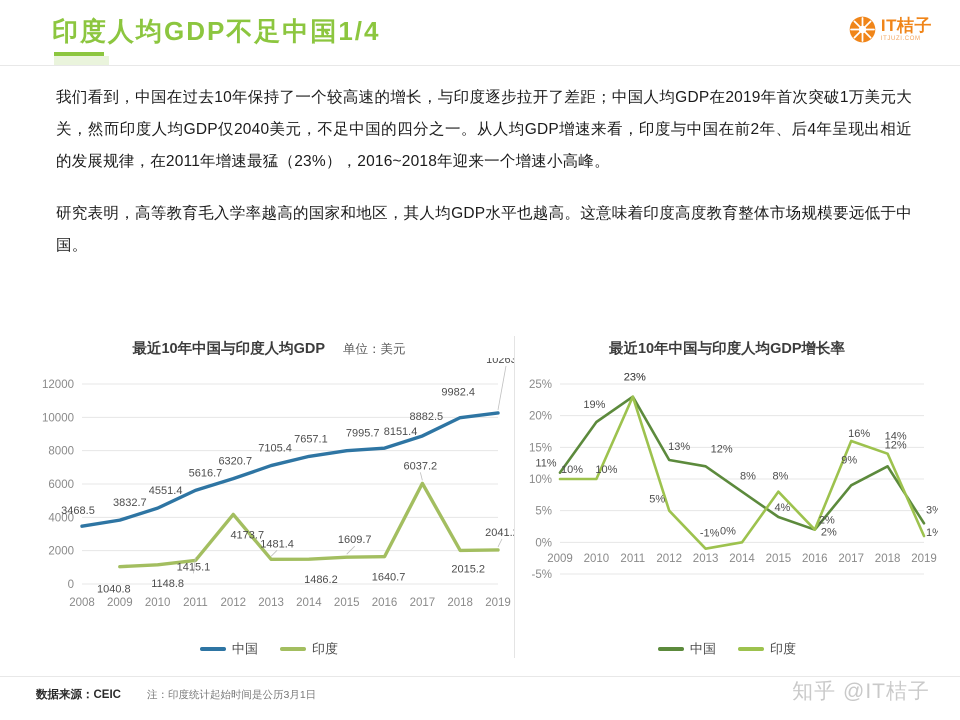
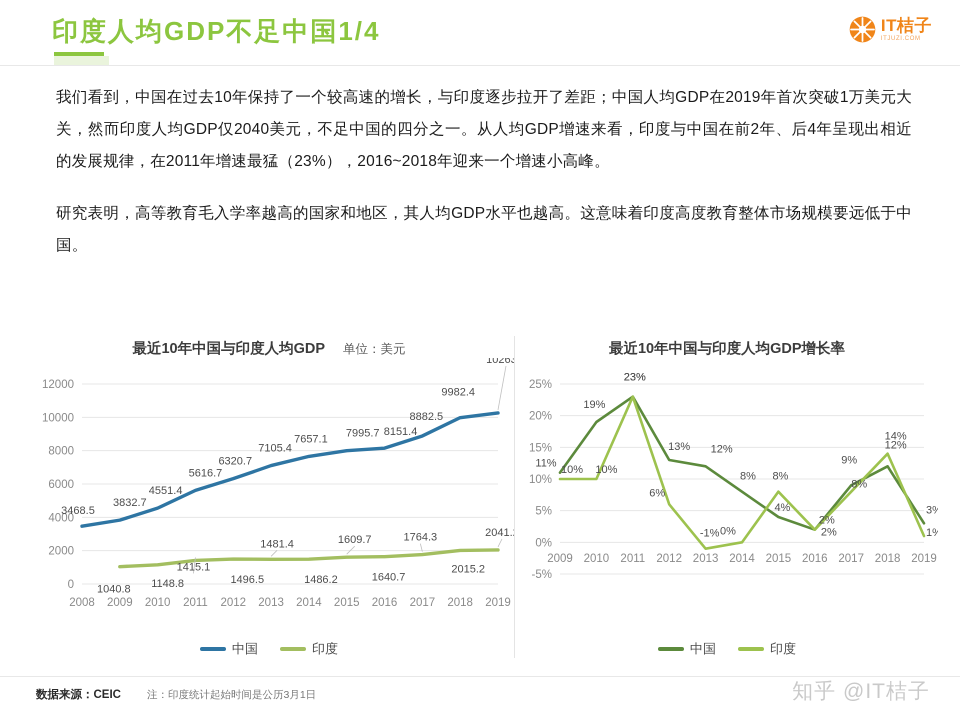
最近10年中国与印度人均GDP/印度/2012: 4173.7 -> 1496.5
最近10年中国与印度人均GDP/印度/2017: 6037.2 -> 1764.3
最近10年中国与印度人均GDP增长率/印度/2012: 5% -> 6%
最近10年中国与印度人均GDP增长率/印度/2017: 16% -> 8%
